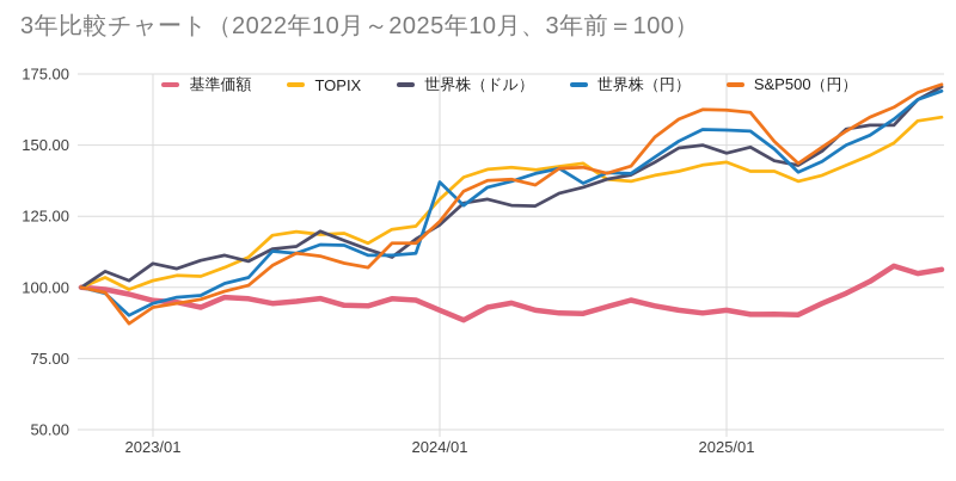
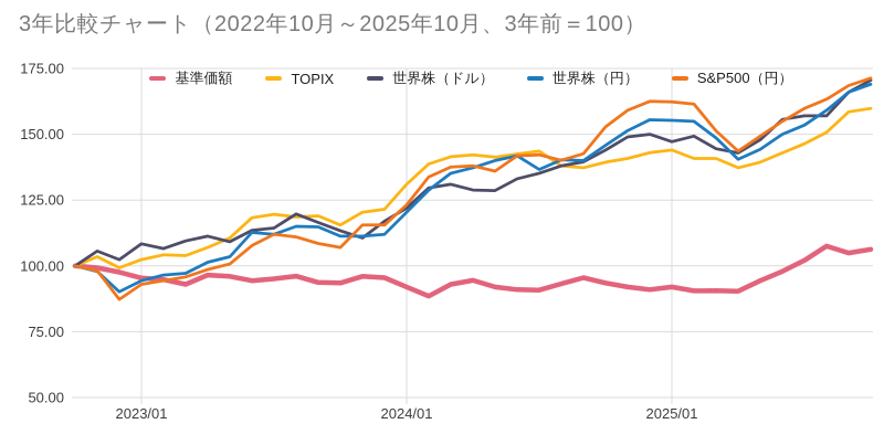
世界株（円）/2024/01: 137 -> 120
